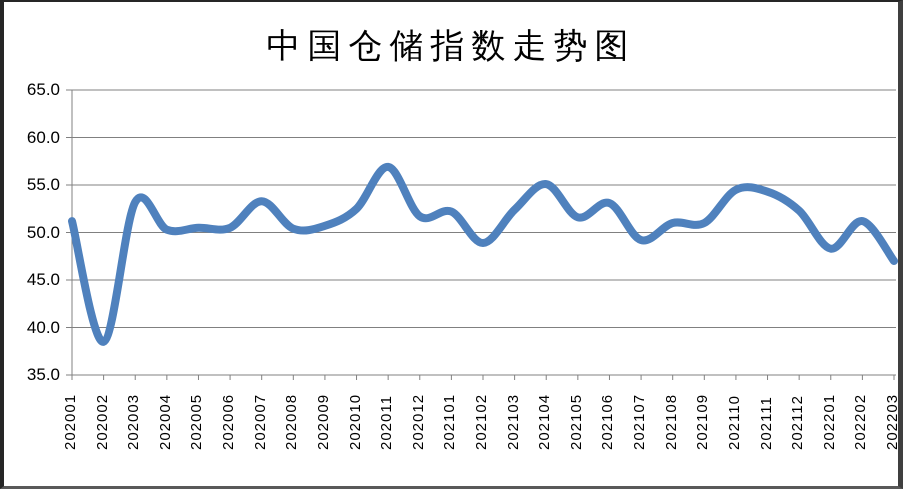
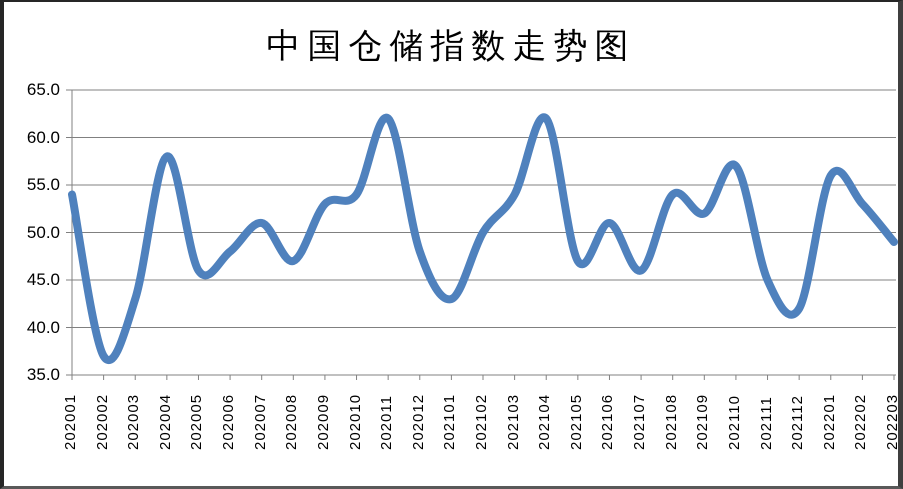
202001: 51 -> 54
202002: 38 -> 37
202003: 53 -> 43
202004: 50 -> 58
202005: 50 -> 46
202006: 50 -> 48
202007: 53 -> 51
202008: 50 -> 47
202009: 51 -> 53
202010: 52 -> 54
202011: 57 -> 62
202012: 52 -> 48
202101: 52 -> 43
202102: 49 -> 50
202103: 52 -> 54
202104: 55 -> 62
202105: 52 -> 47
202106: 53 -> 51
202107: 49 -> 46
202108: 51 -> 54
202109: 51 -> 52
202110: 54 -> 57
202111: 54 -> 45
202112: 52 -> 42
202201: 48 -> 56
202202: 51 -> 53
202203: 47 -> 49
